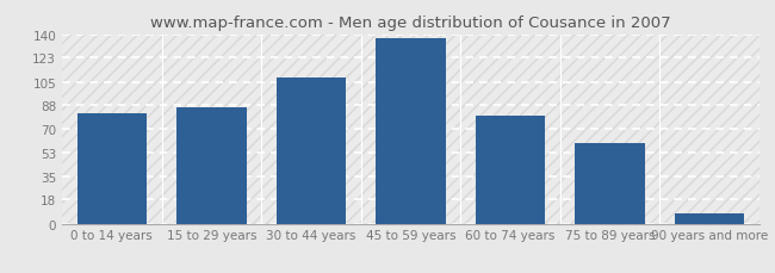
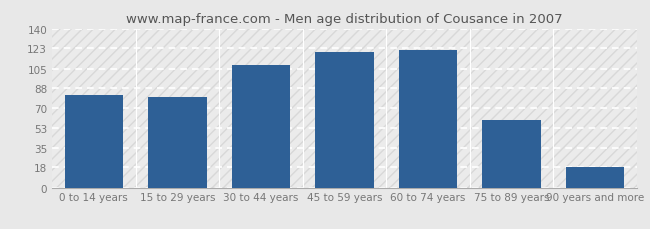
15 to 29 years: 86 -> 80
45 to 59 years: 137 -> 120
60 to 74 years: 80 -> 121
90 years and more: 8 -> 18
